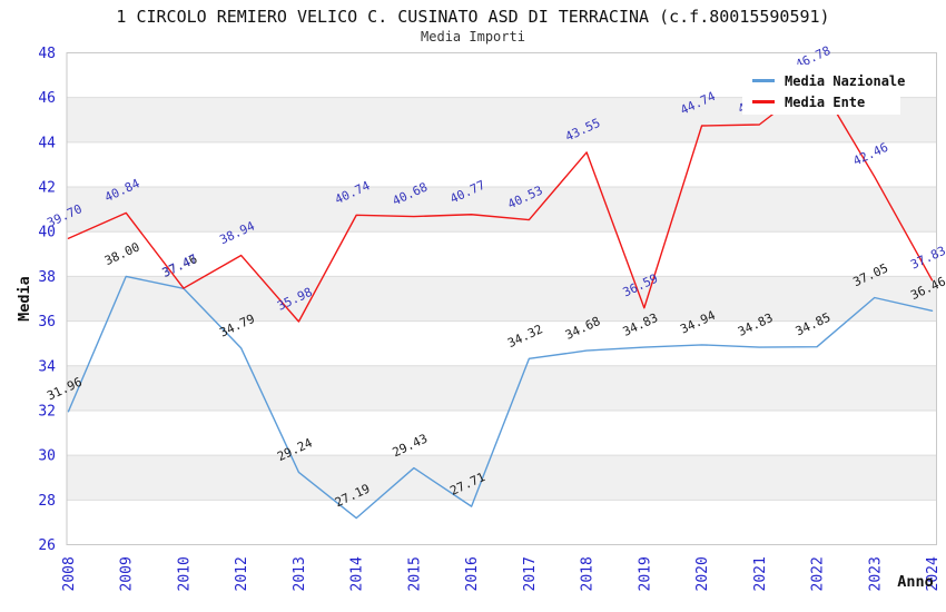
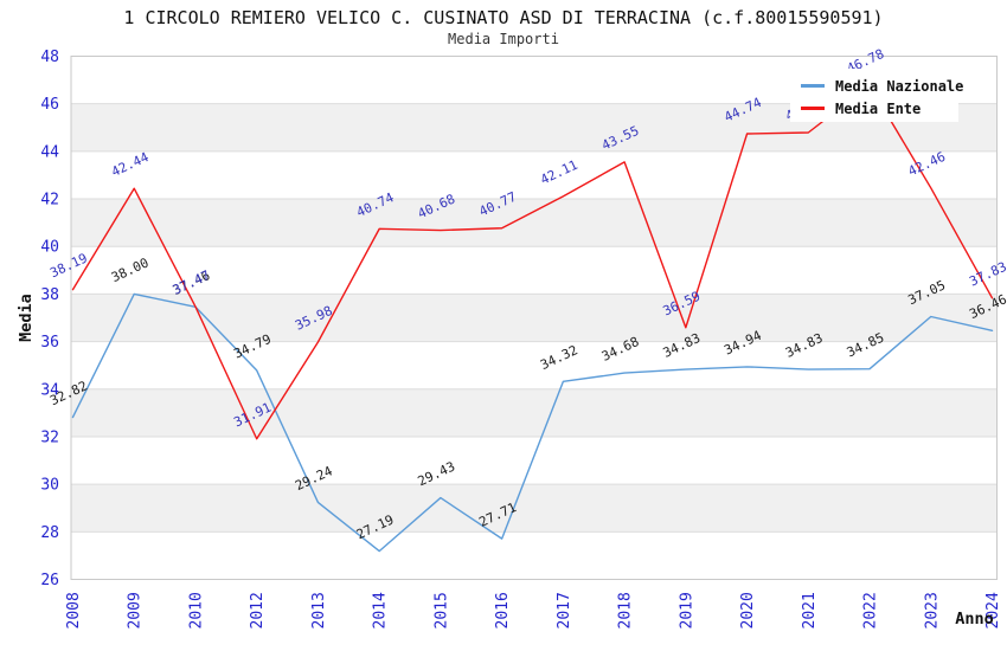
Media Nazionale/2008: 31.96 -> 32.82
Media Ente/2008: 39.70 -> 38.19
Media Ente/2009: 40.84 -> 42.44
Media Ente/2012: 38.94 -> 31.91
Media Ente/2017: 40.53 -> 42.11
